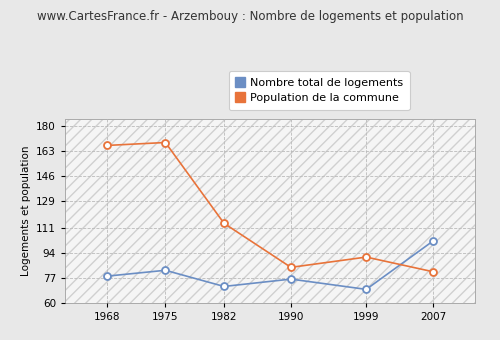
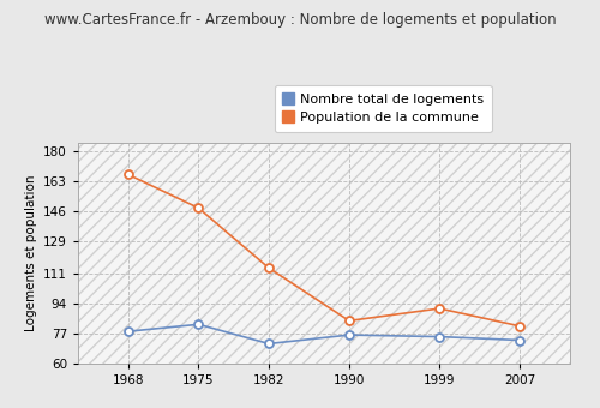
Population de la commune/1975: 169 -> 148
Nombre total de logements/1999: 69 -> 75
Nombre total de logements/2007: 102 -> 73
